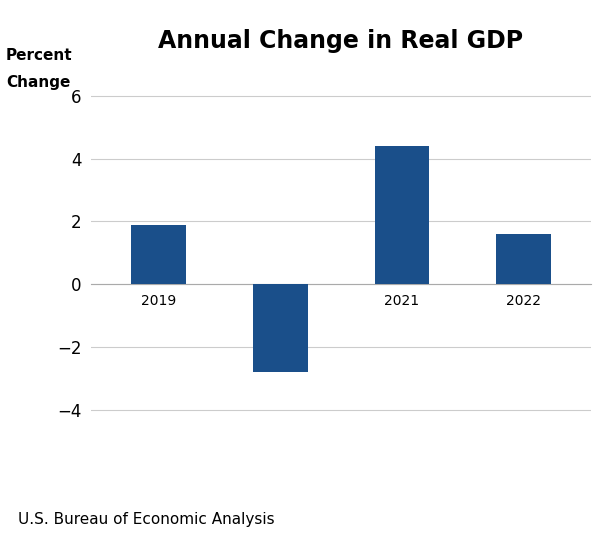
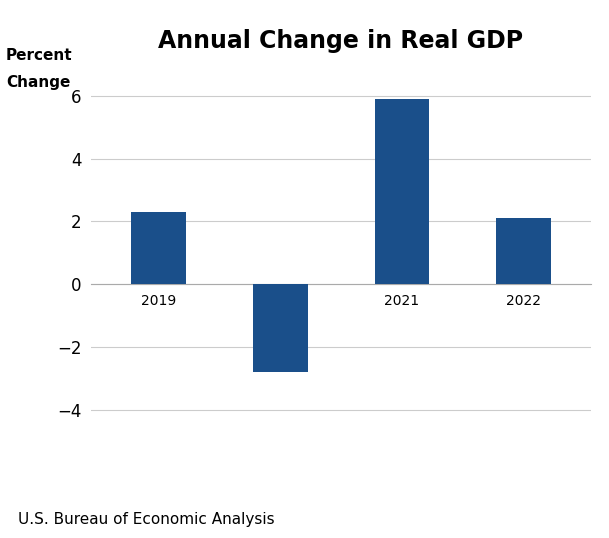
2019: 1.9 -> 2.3
2021: 4.4 -> 5.9
2022: 1.6 -> 2.1
